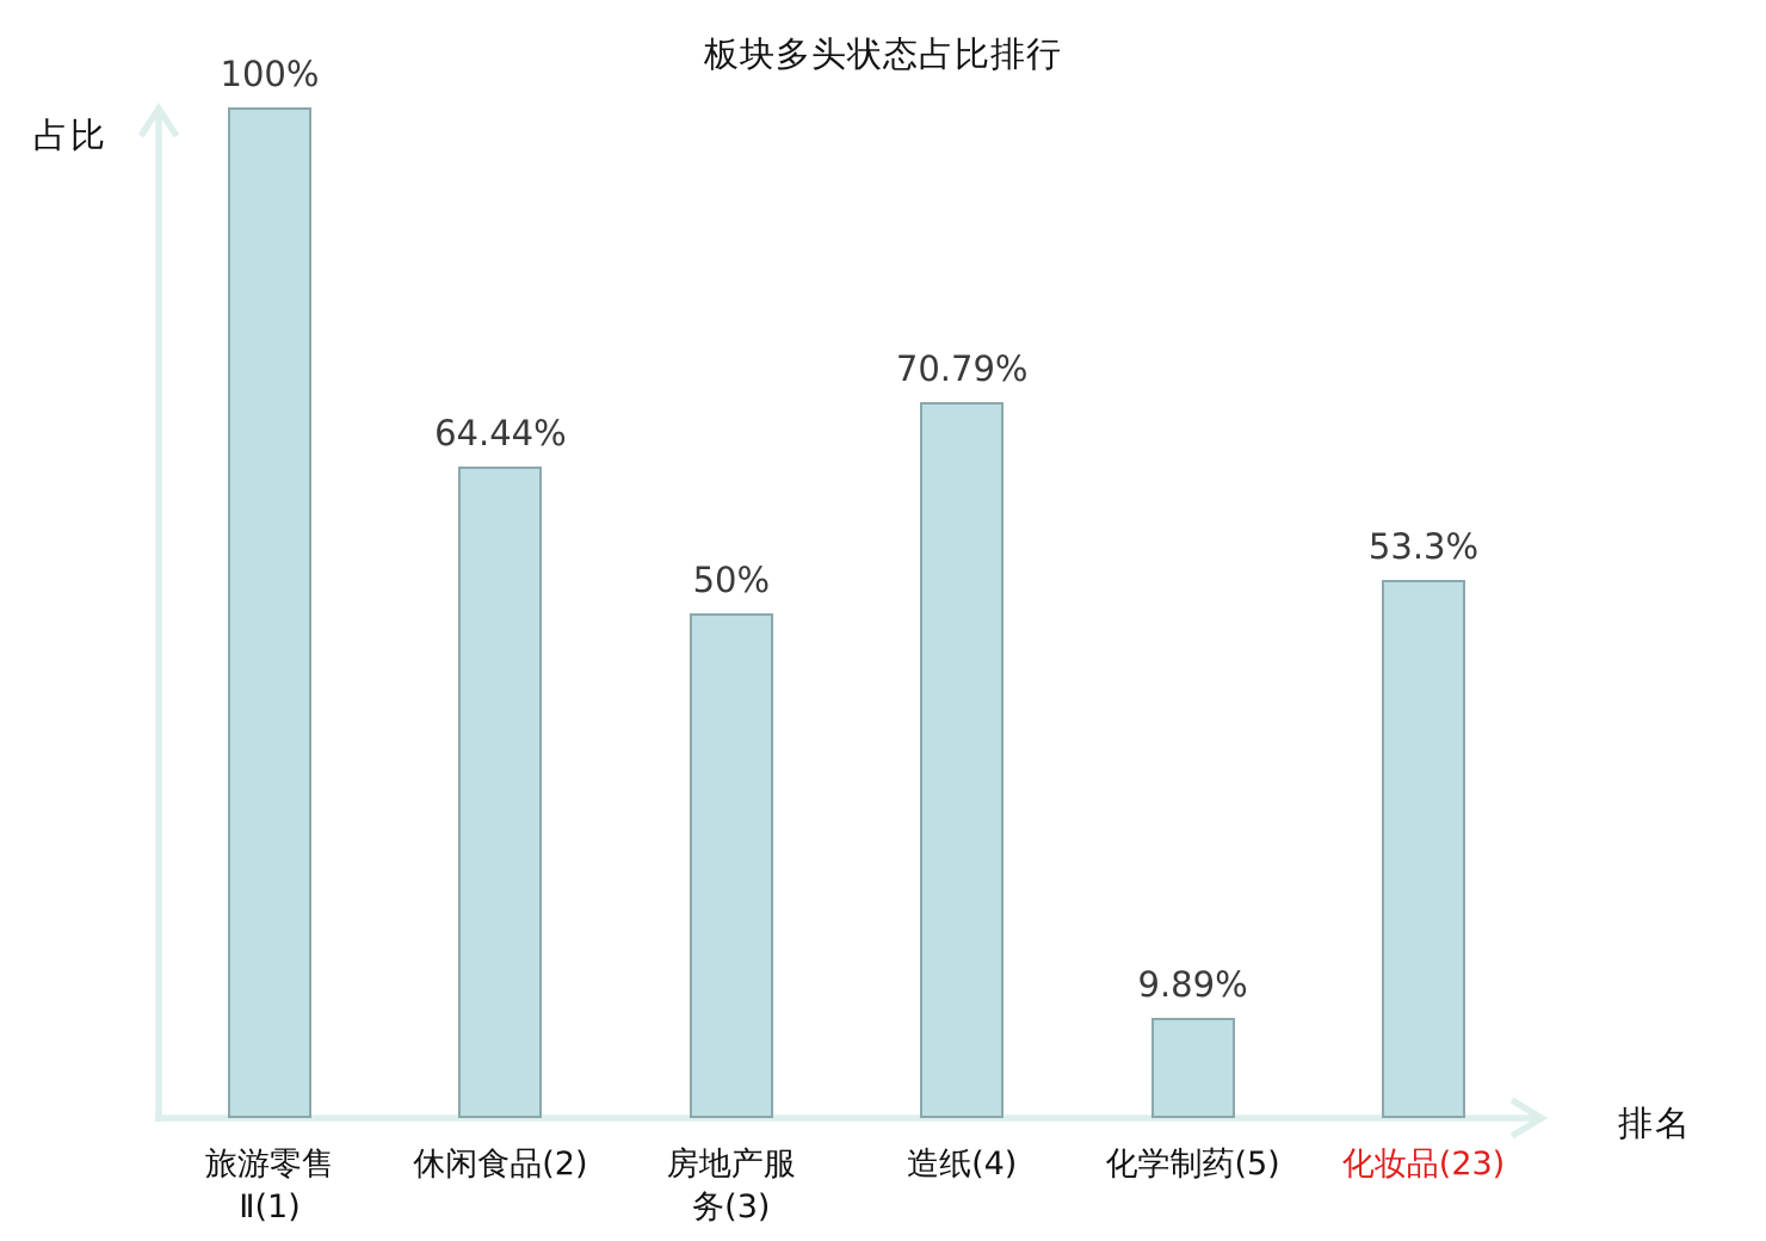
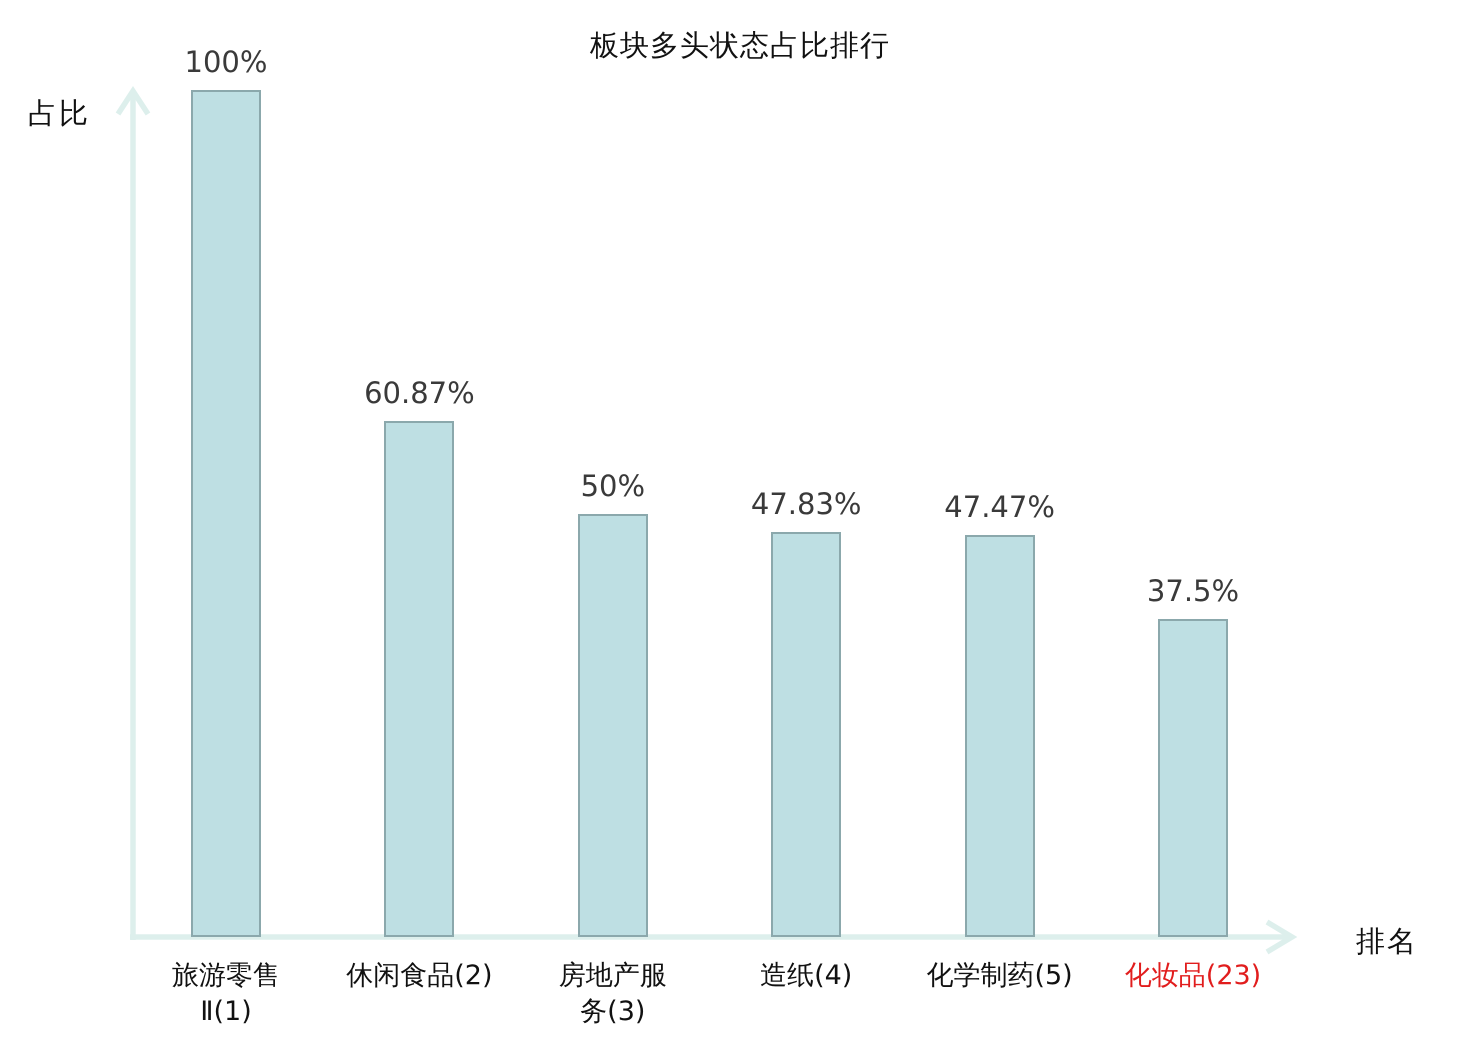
休闲食品(2): 64.44% -> 60.87%
造纸(4): 70.79% -> 47.83%
化学制药(5): 9.89% -> 47.47%
化妆品(23): 53.3% -> 37.5%
